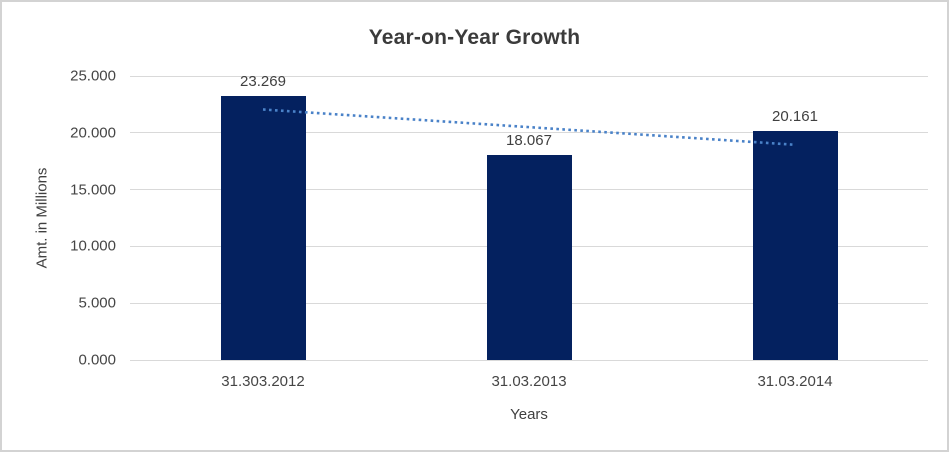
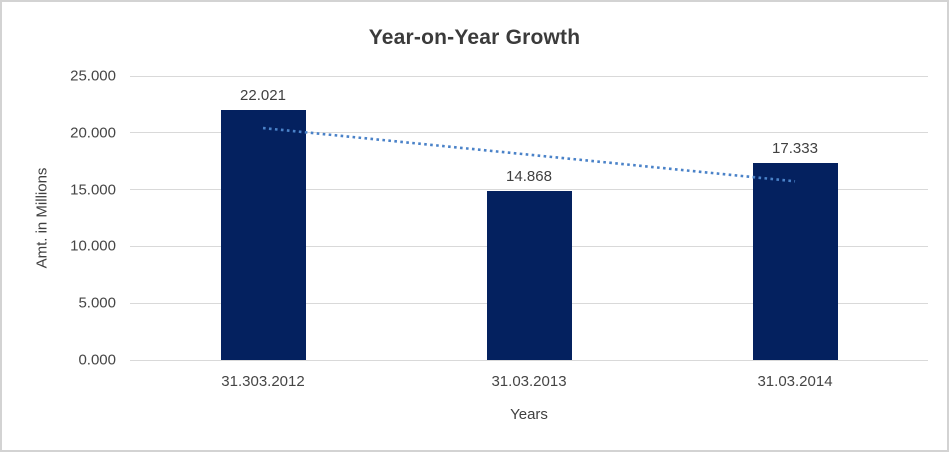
31.303.2012: 23.269 -> 22.021
31.03.2013: 18.067 -> 14.868
31.03.2014: 20.161 -> 17.333
